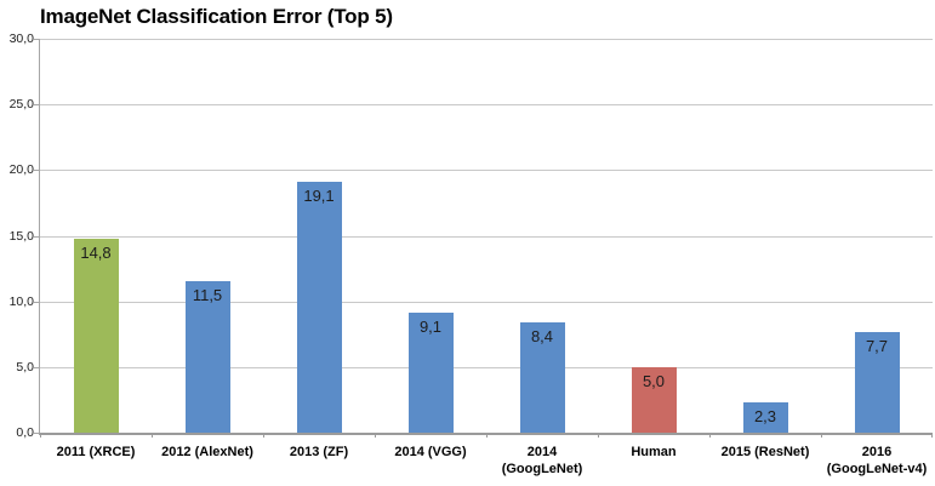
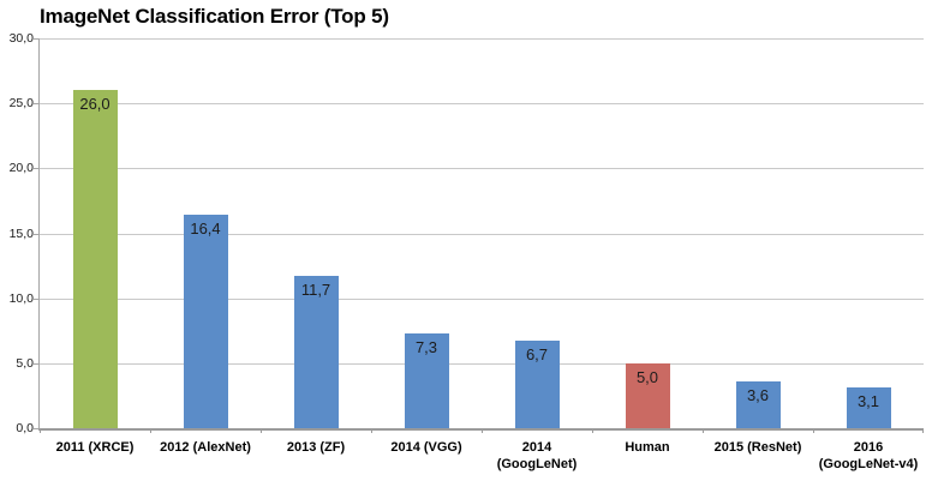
2011 (XRCE): 14,8 -> 26,0
2012 (AlexNet): 11,5 -> 16,4
2013 (ZF): 19,1 -> 11,7
2014 (VGG): 9,1 -> 7,3
2014 (GoogLeNet): 8,4 -> 6,7
2015 (ResNet): 2,3 -> 3,6
2016 (GoogLeNet-v4): 7,7 -> 3,1
